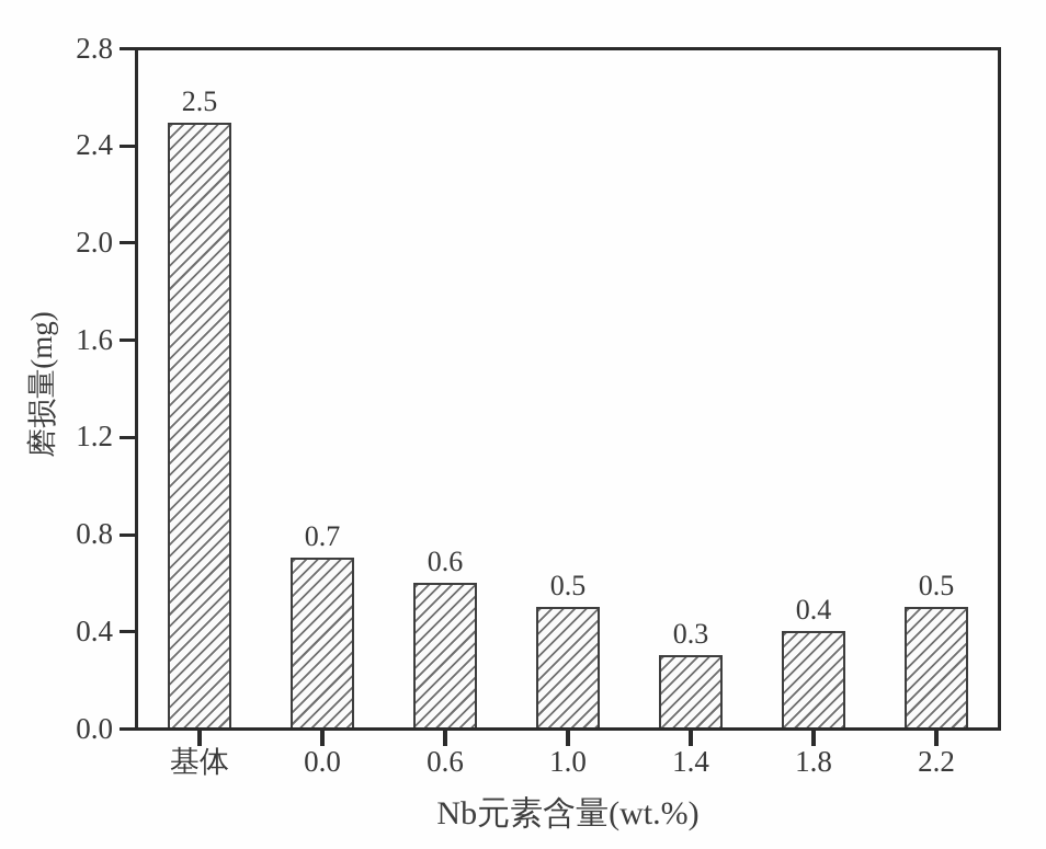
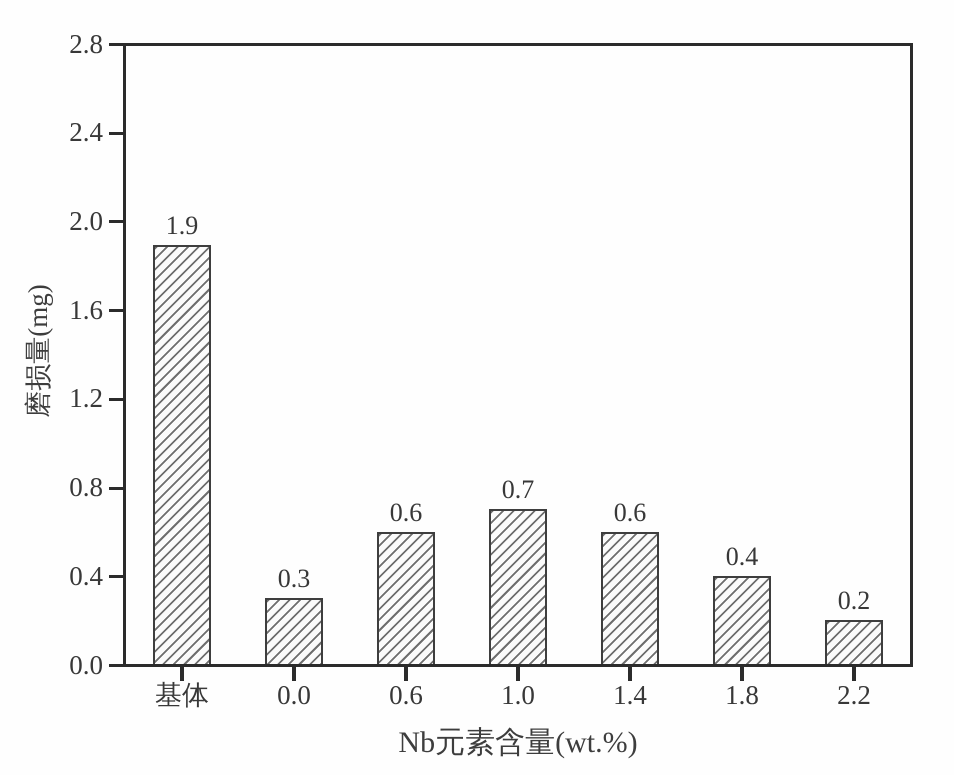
基体: 2.5 -> 1.9
0.0: 0.7 -> 0.3
1.0: 0.5 -> 0.7
1.4: 0.3 -> 0.6
2.2: 0.5 -> 0.2
